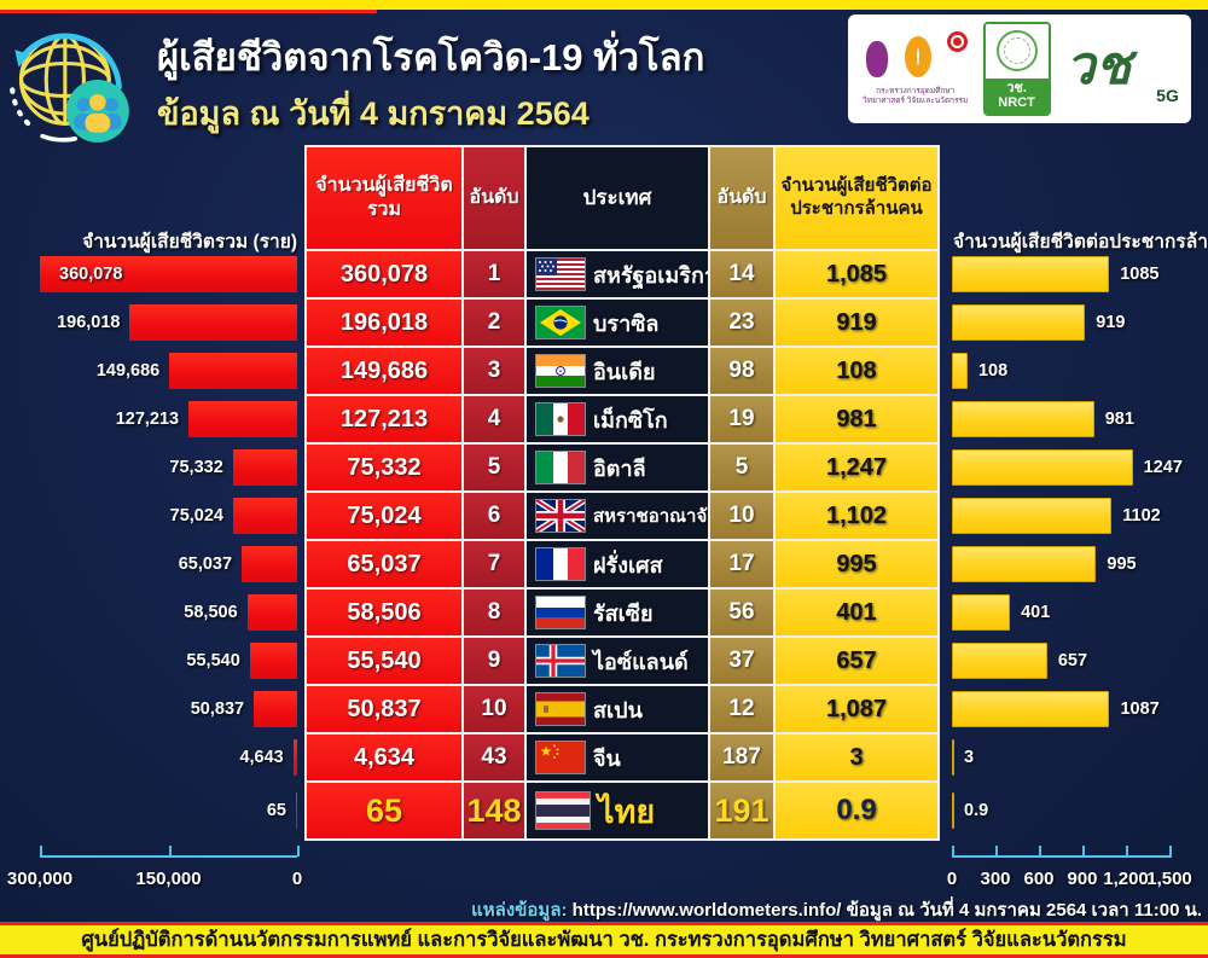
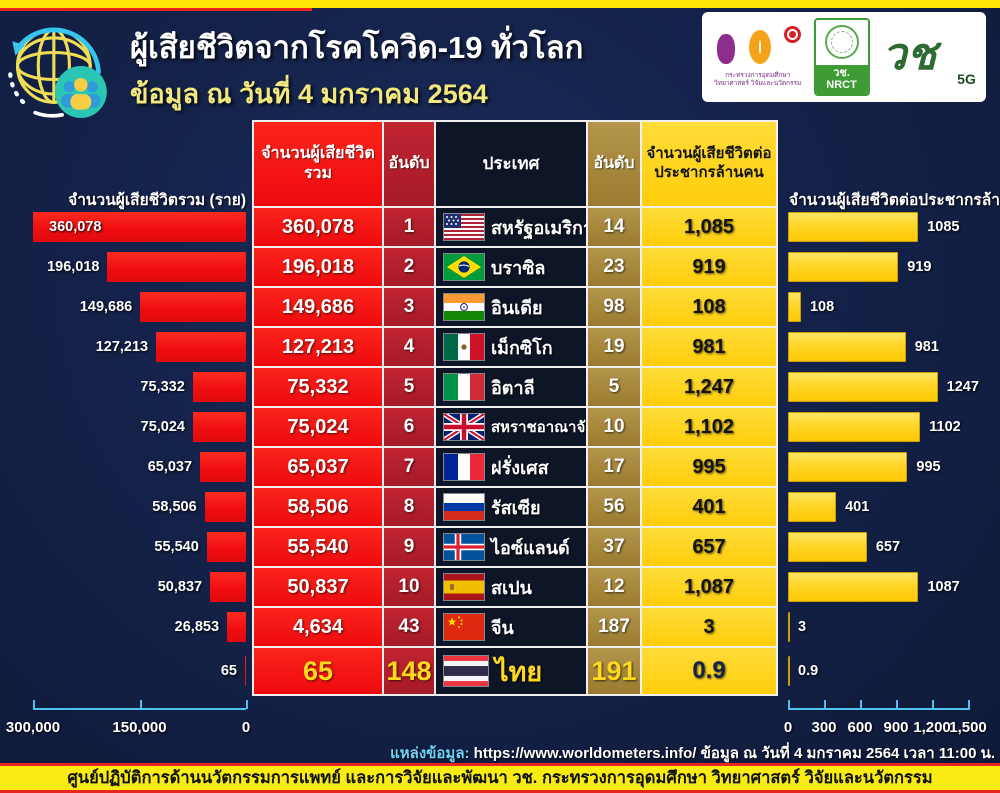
จำนวนผู้เสียชีวิตรวม (ราย)/จีน: 4,643 -> 26,853
